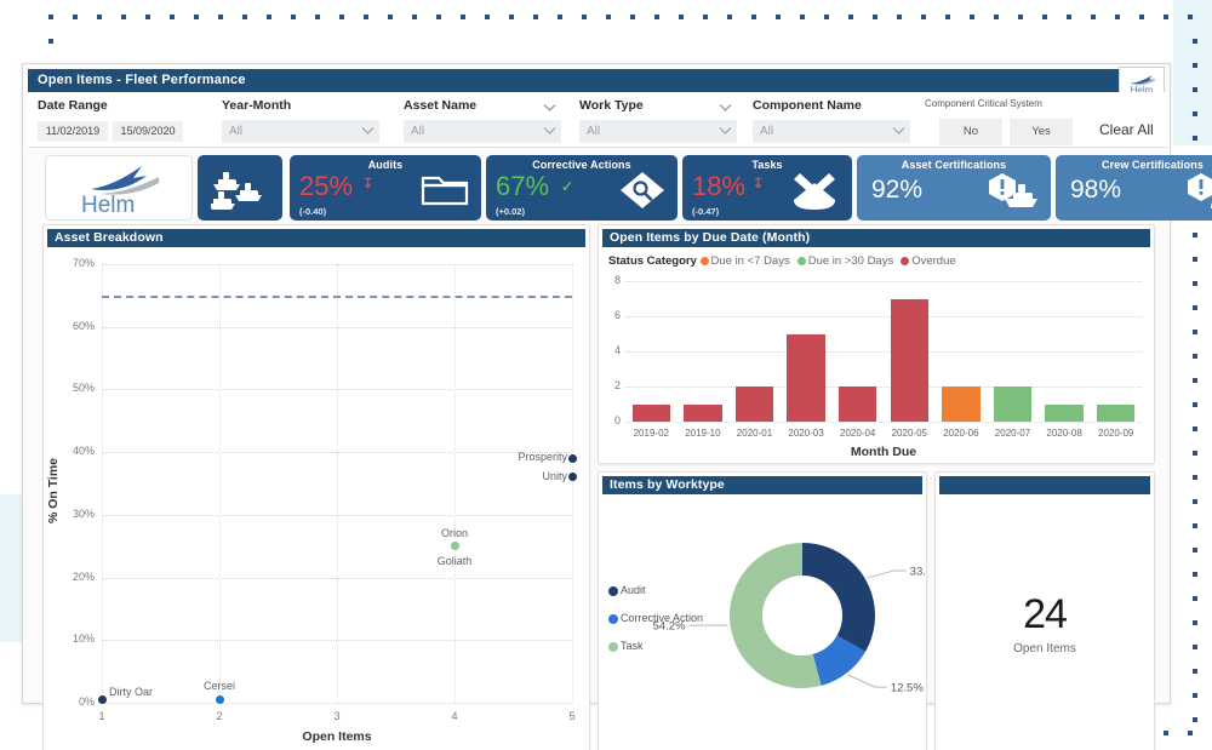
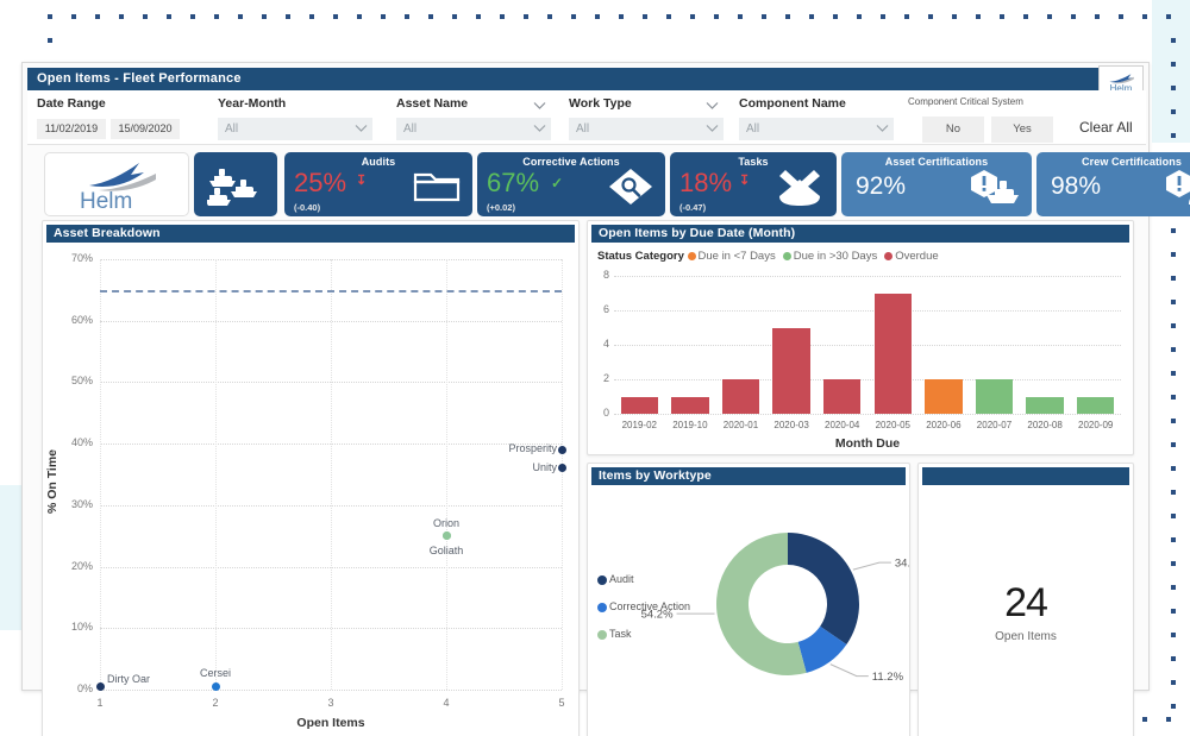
Items by Worktype/Audit: 33.3% -> 34.6%
Items by Worktype/Corrective Action: 12.5% -> 11.2%
